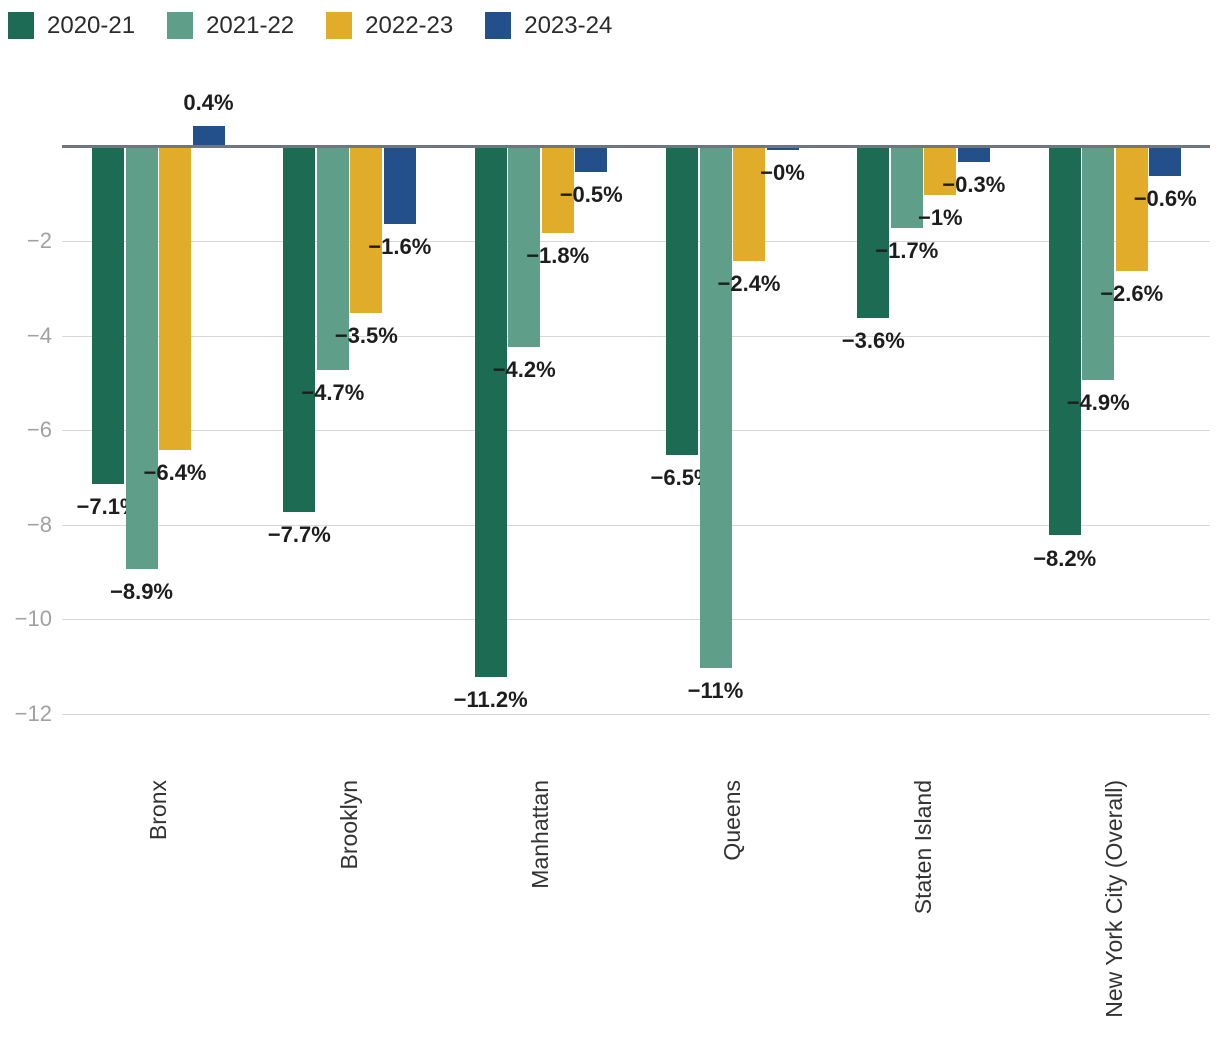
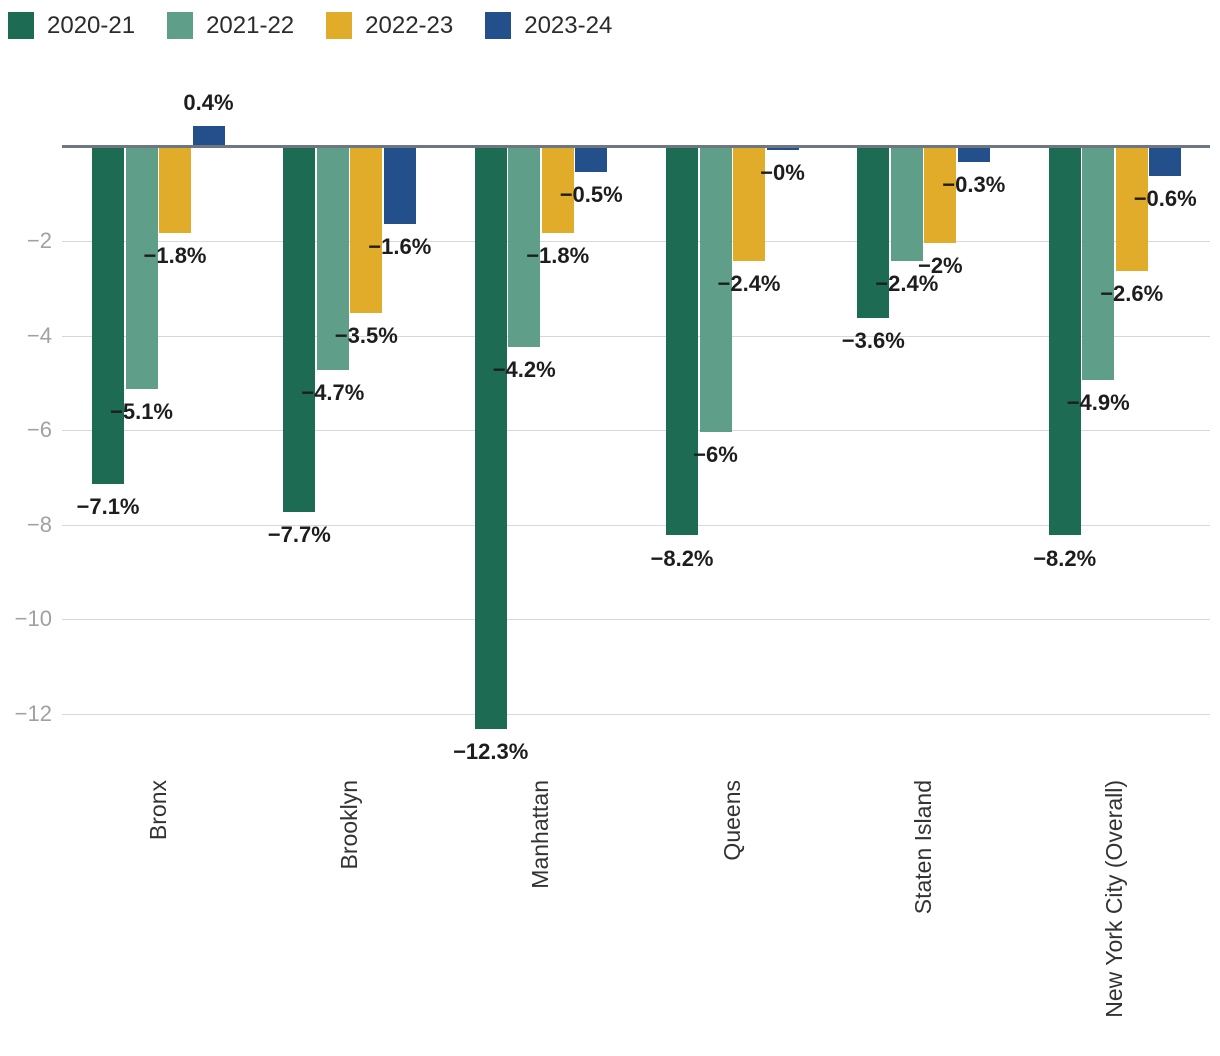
2021-22/Bronx: −8.9% -> −5.1%
2022-23/Bronx: −6.4% -> −1.8%
2020-21/Manhattan: −11.2% -> −12.3%
2020-21/Queens: −6.5% -> −8.2%
2021-22/Queens: −11% -> −6%
2021-22/Staten Island: −1.7% -> −2.4%
2022-23/Staten Island: −1% -> −2%
